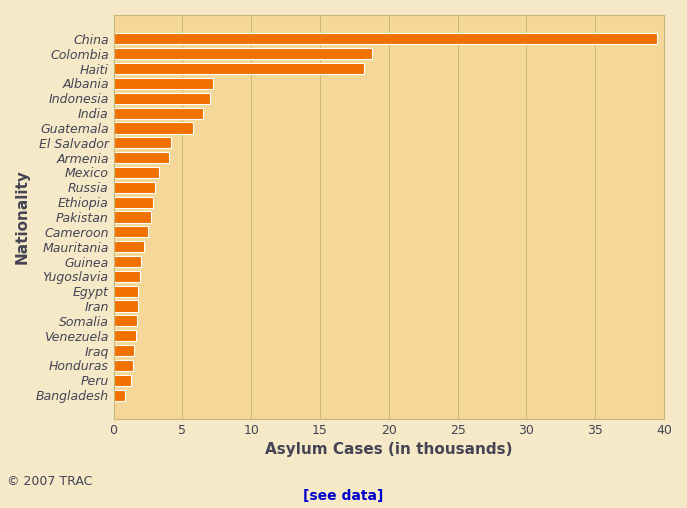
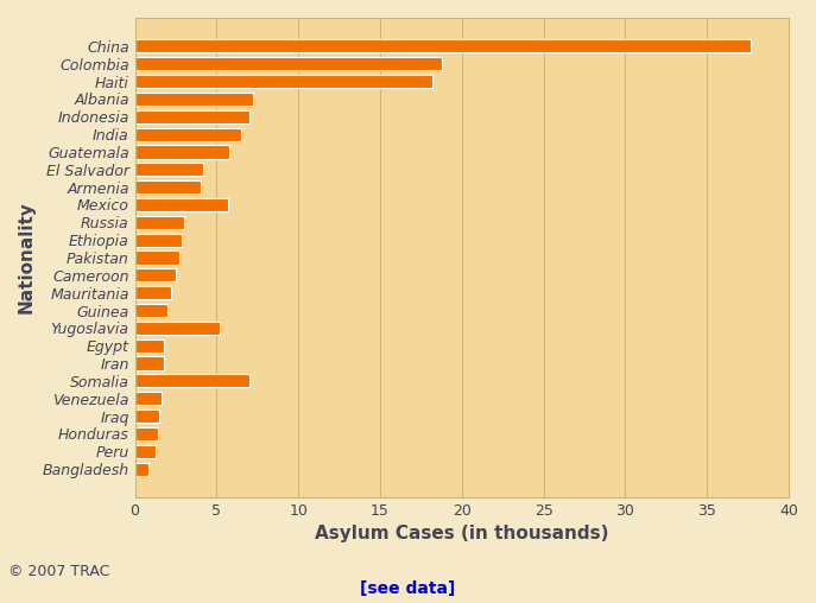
China: 39.5 -> 37.7
Mexico: 3.3 -> 5.7
Yugoslavia: 1.9 -> 5.2
Somalia: 1.7 -> 7.0
